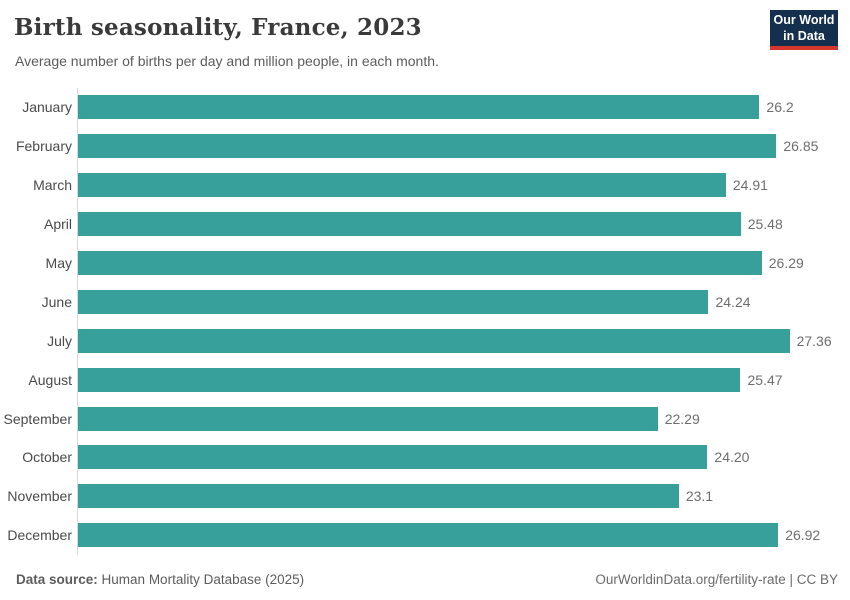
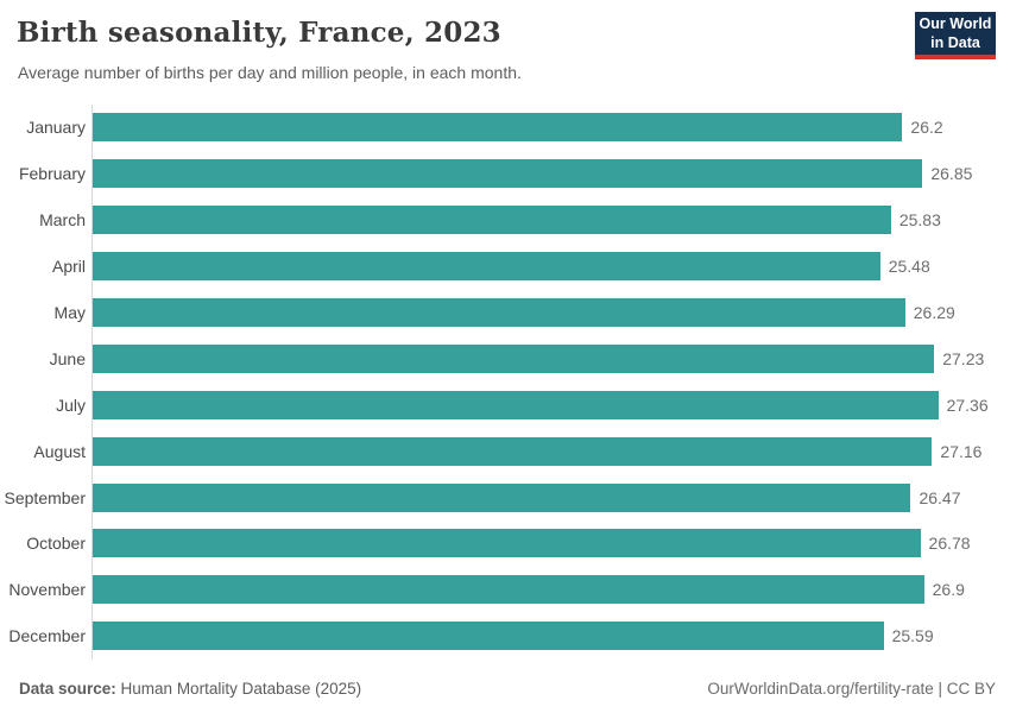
March: 24.91 -> 25.83
June: 24.24 -> 27.23
August: 25.47 -> 27.16
September: 22.29 -> 26.47
October: 24.20 -> 26.78
November: 23.1 -> 26.9
December: 26.92 -> 25.59
